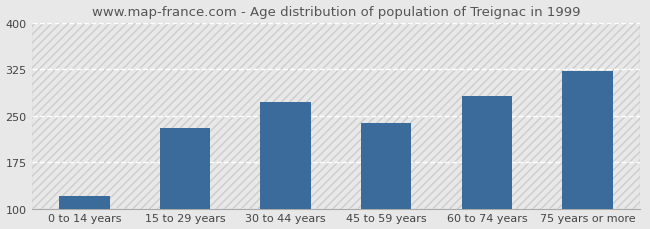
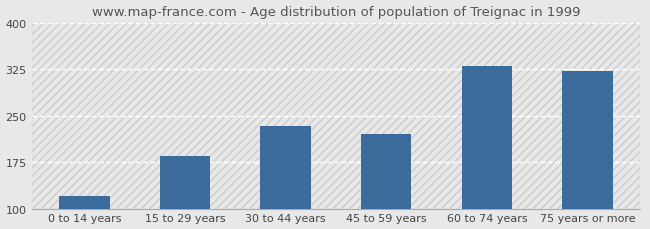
15 to 29 years: 230 -> 185
30 to 44 years: 272 -> 233
45 to 59 years: 238 -> 220
60 to 74 years: 282 -> 330
